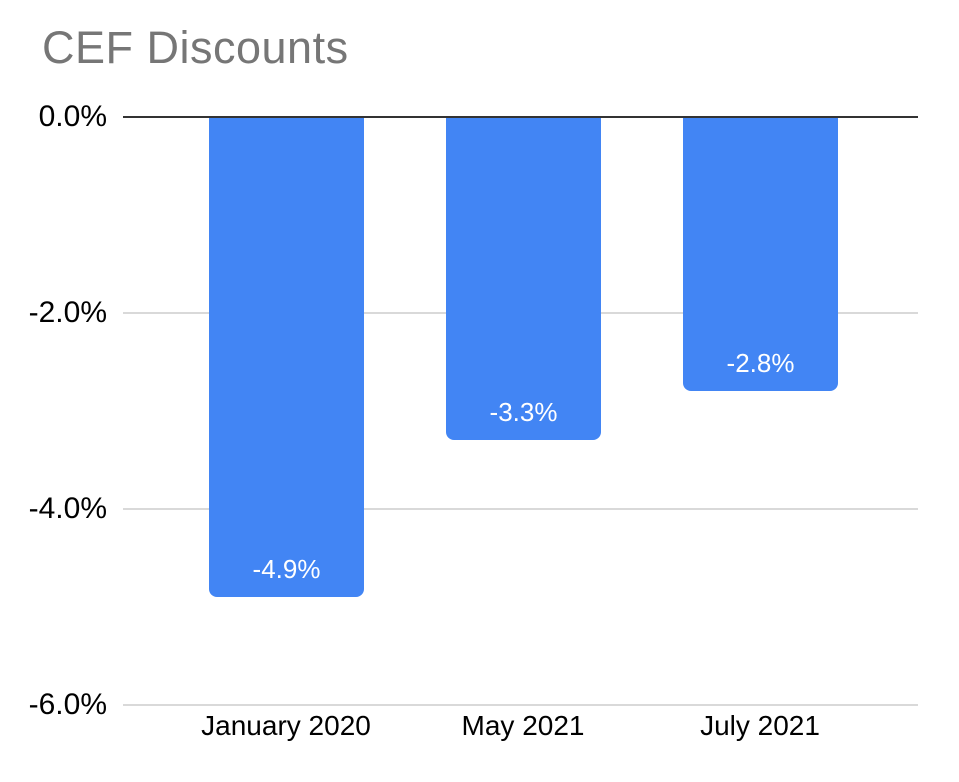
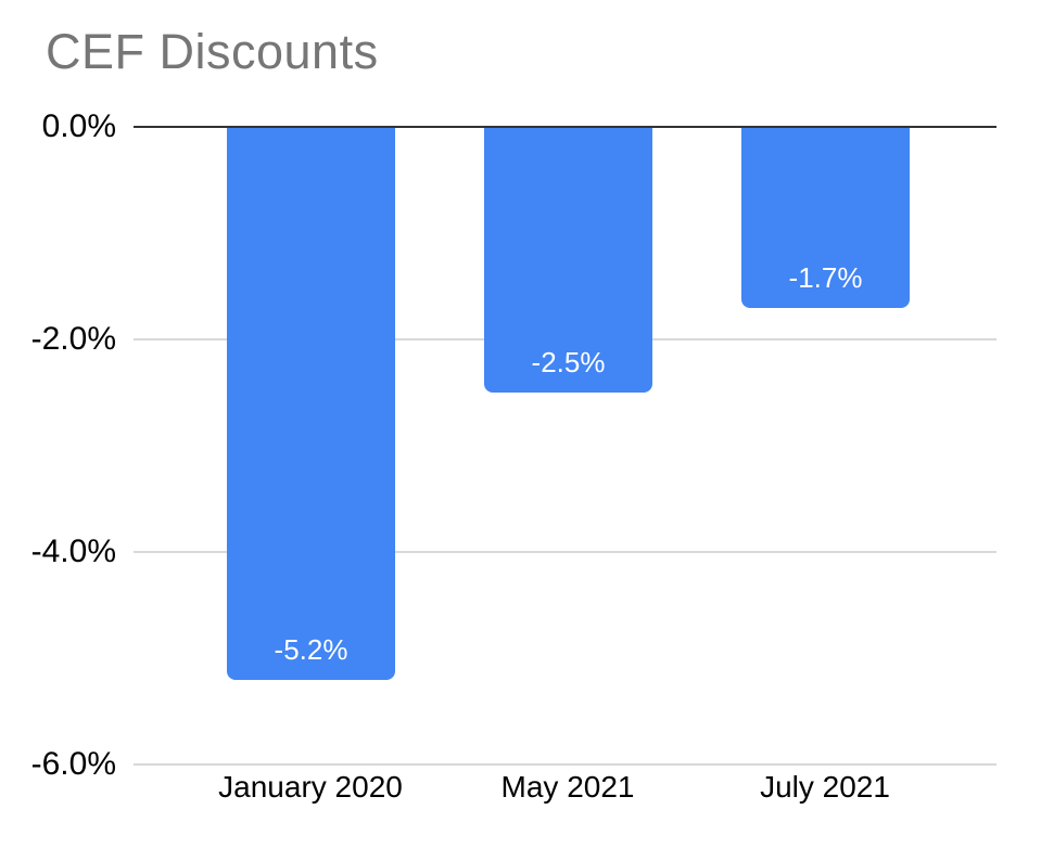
January 2020: -4.9% -> -5.2%
May 2021: -3.3% -> -2.5%
July 2021: -2.8% -> -1.7%
